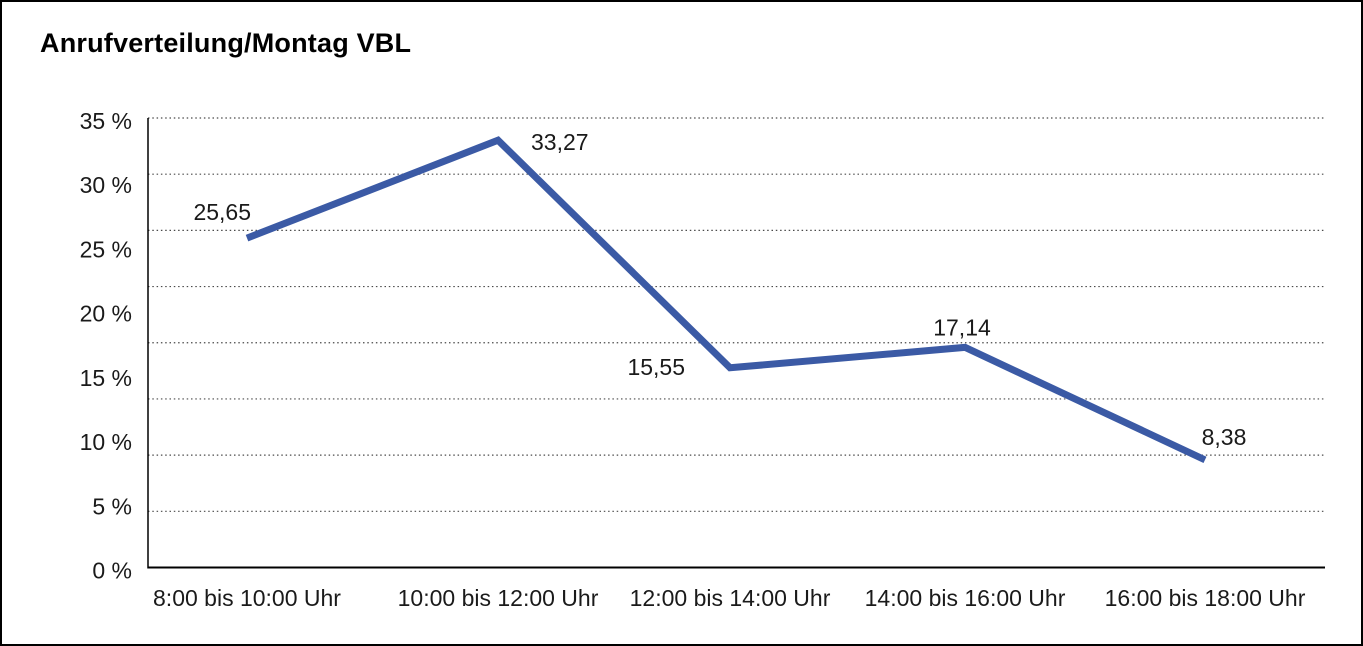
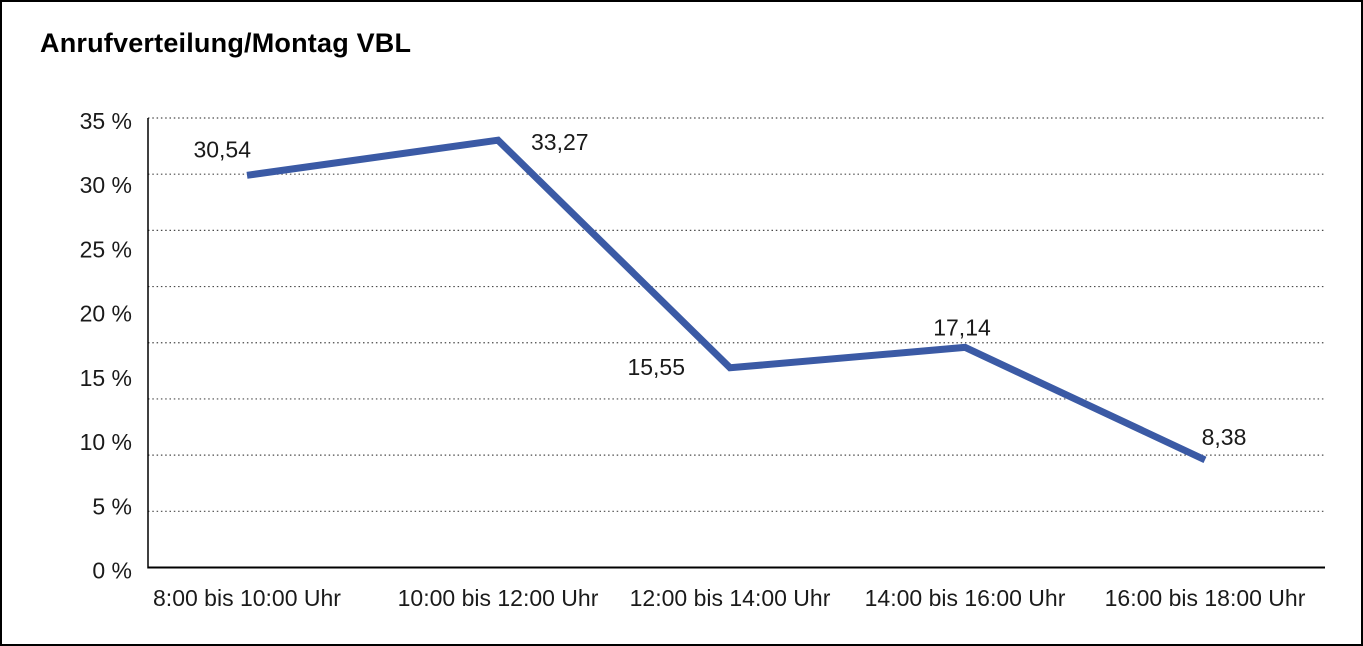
8:00 bis 10:00 Uhr: 25,65 -> 30,54
